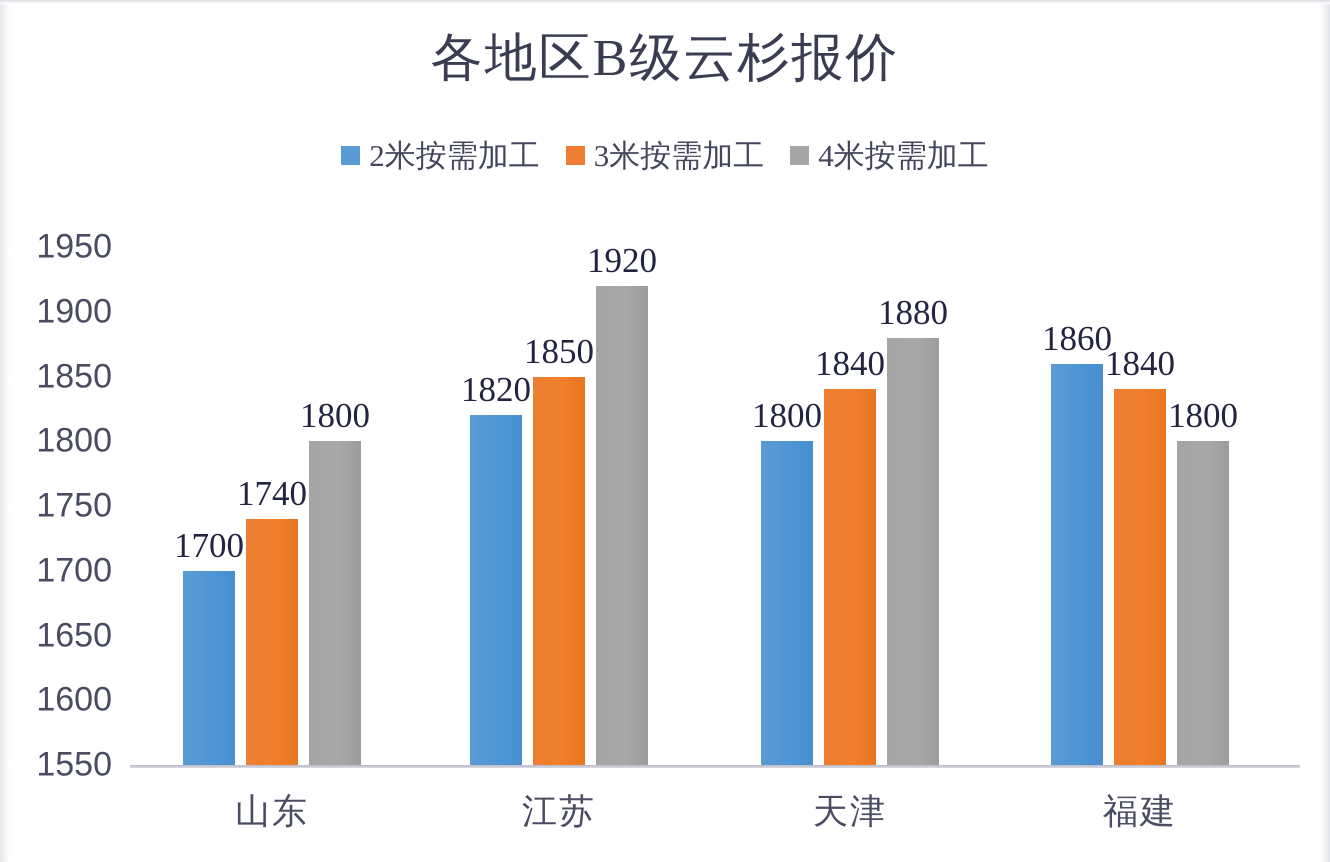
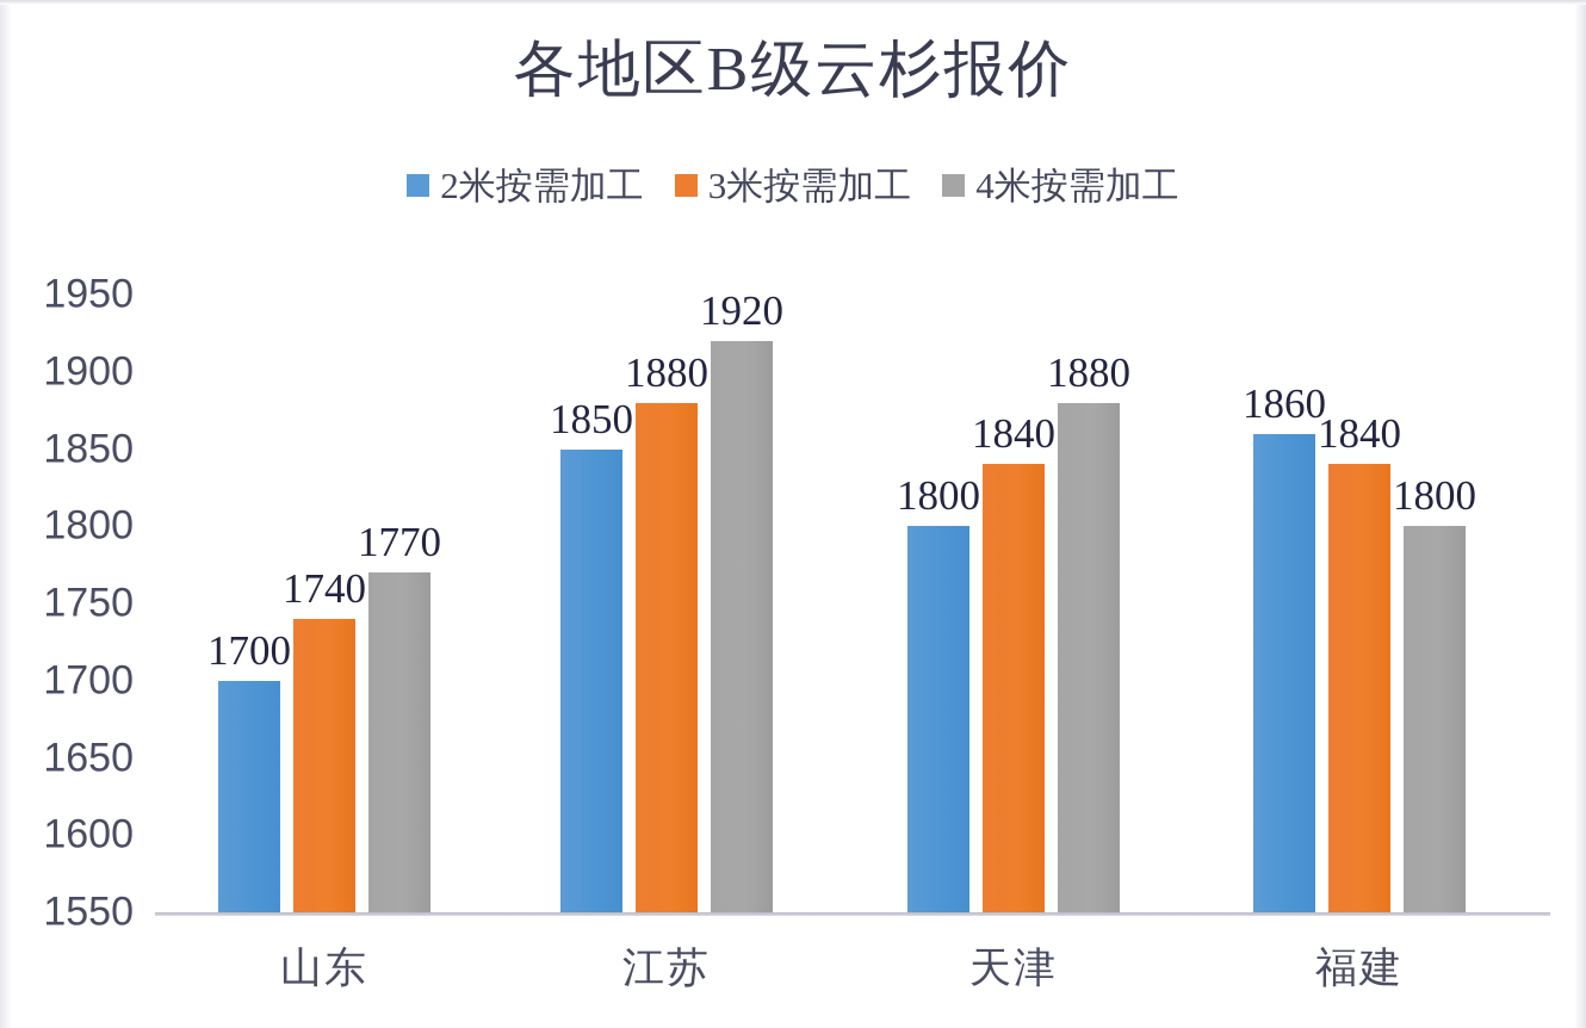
4米按需加工/山东: 1800 -> 1770
2米按需加工/江苏: 1820 -> 1850
3米按需加工/江苏: 1850 -> 1880
